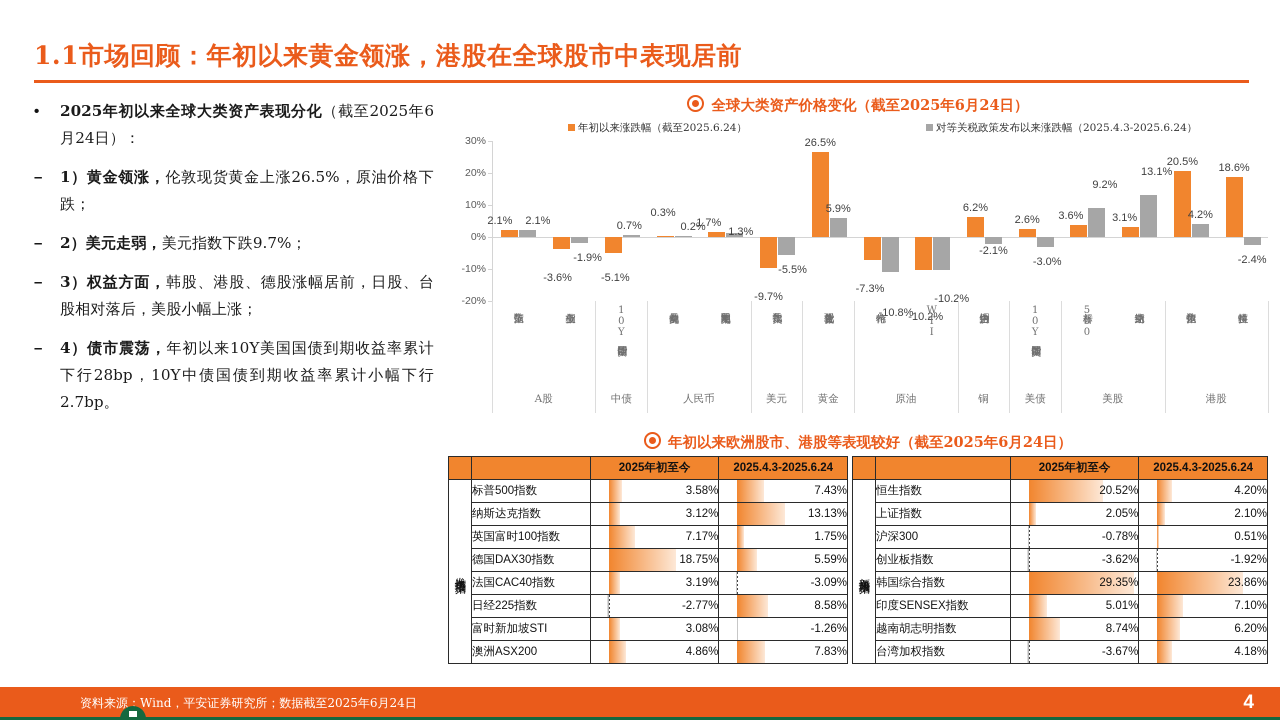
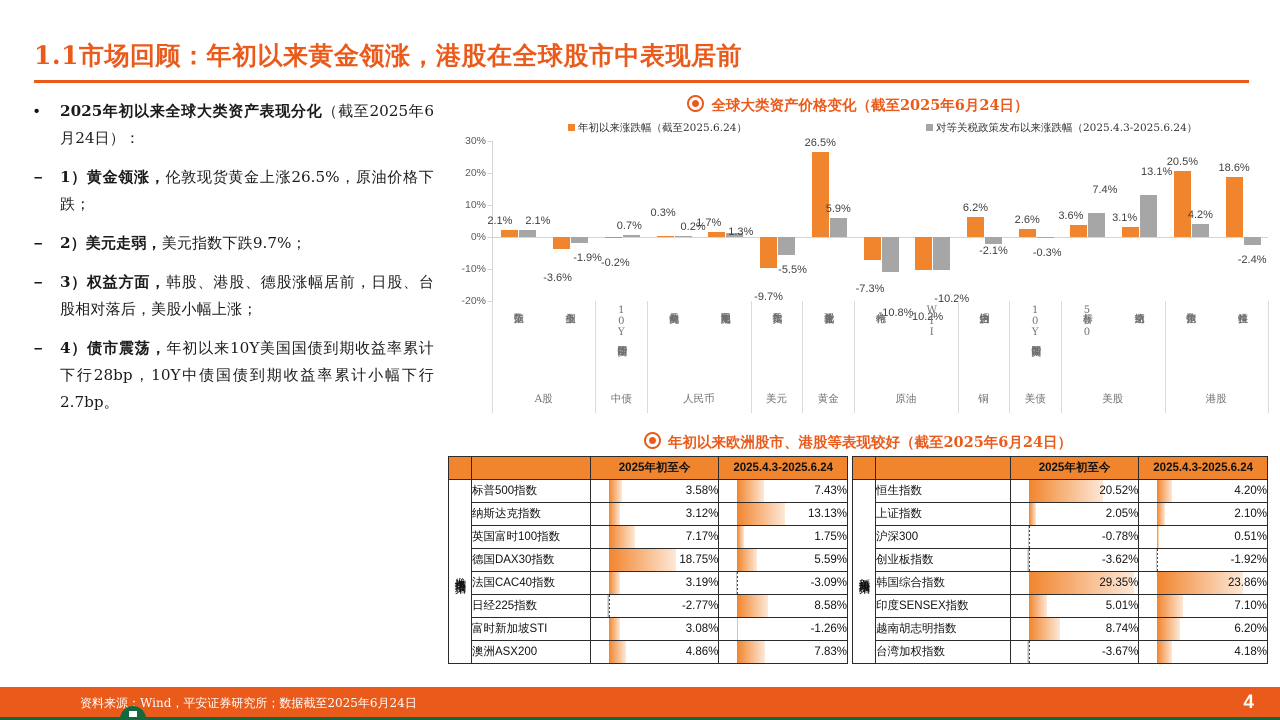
年初以来涨跌幅（截至2025.6.24）/10Y中国国债期货: -5.1% -> -0.2%
对等关税政策发布以来涨跌幅（2025.4.3-2025.6.24）/10Y美国国债期货: -3.0% -> -0.3%
对等关税政策发布以来涨跌幅（2025.4.3-2025.6.24）/标普500: 9.2% -> 7.4%
